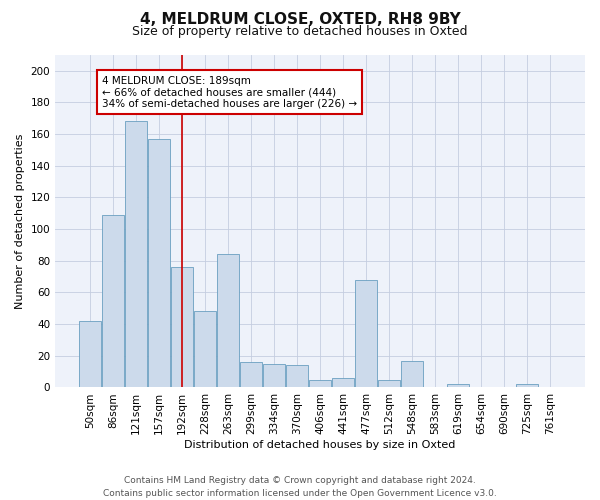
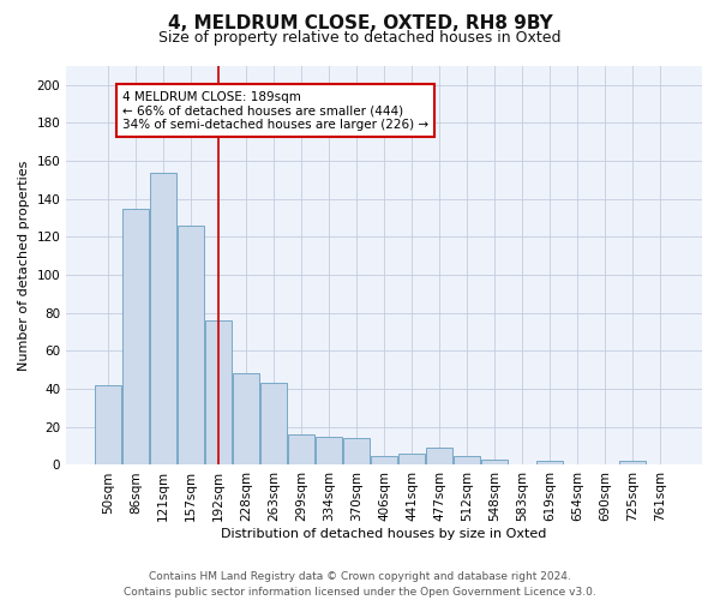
86sqm: 109 -> 135
121sqm: 168 -> 154
157sqm: 157 -> 126
263sqm: 84 -> 43
477sqm: 68 -> 9
548sqm: 17 -> 3
